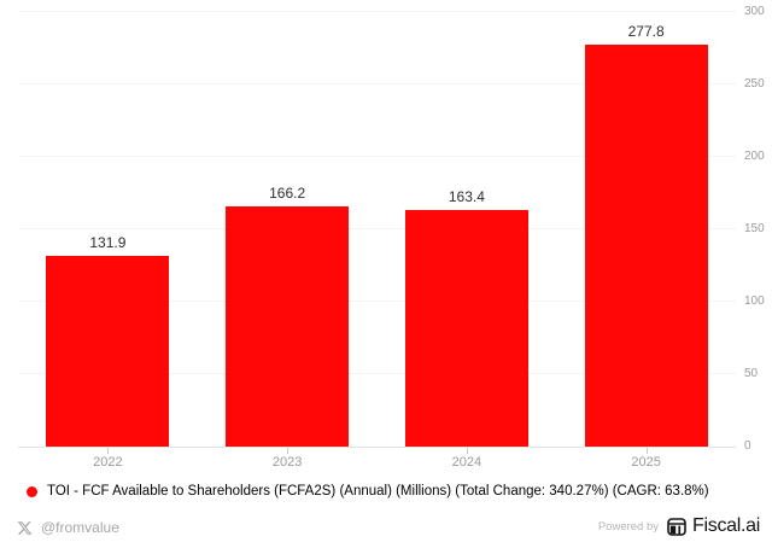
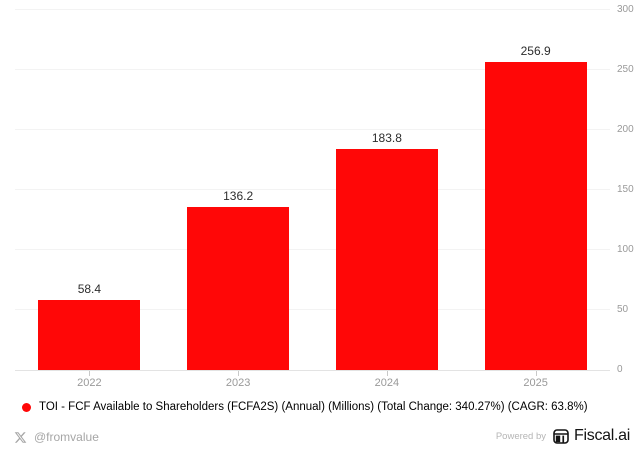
2022: 131.9 -> 58.4
2023: 166.2 -> 136.2
2024: 163.4 -> 183.8
2025: 277.8 -> 256.9
